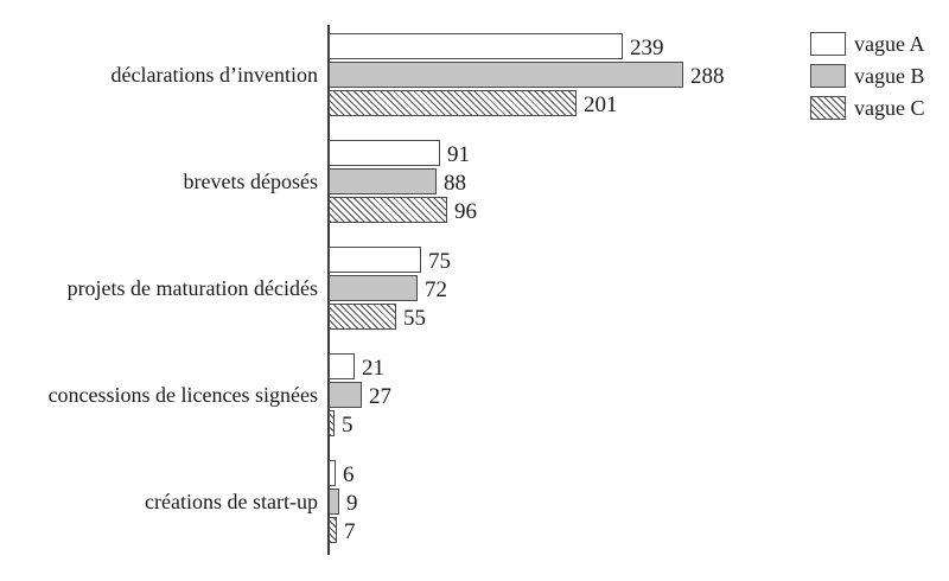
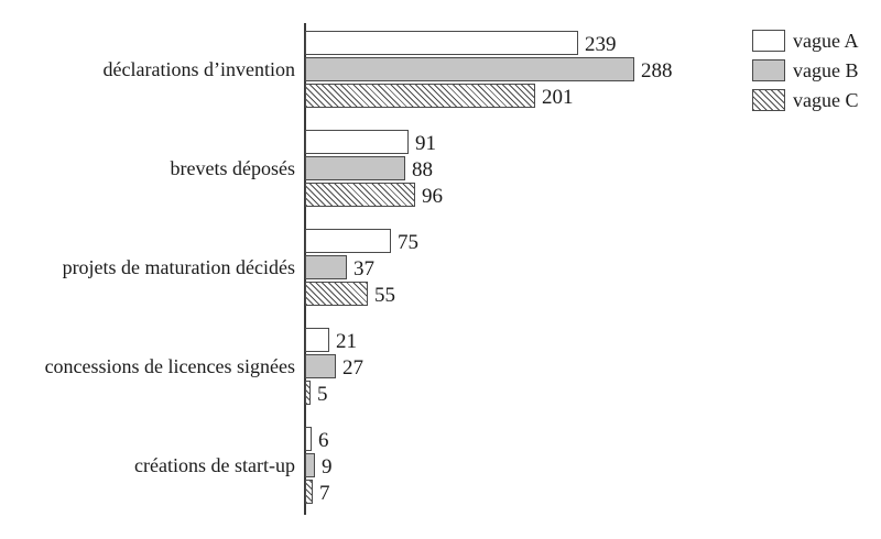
vague B/projets de maturation décidés: 72 -> 37
